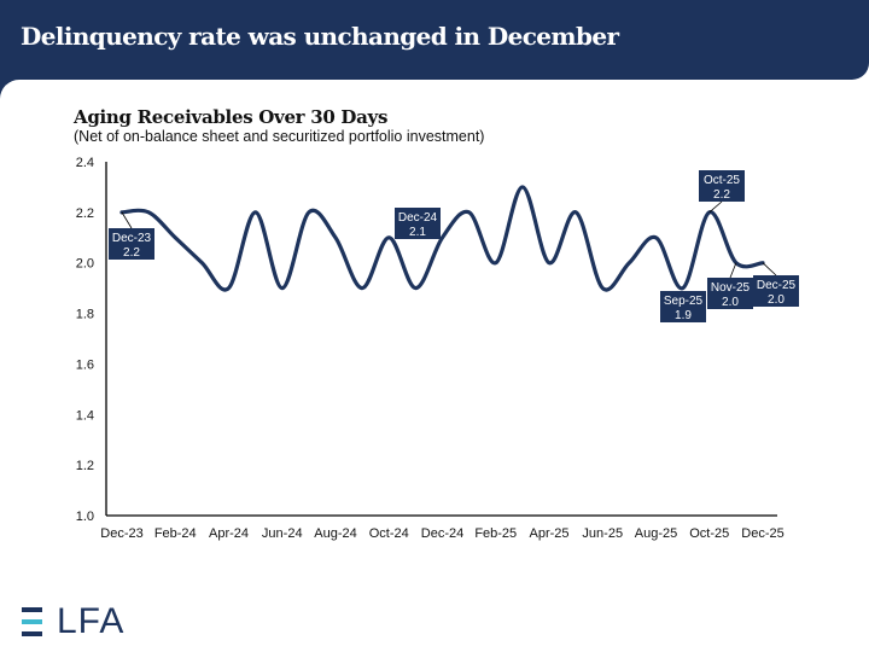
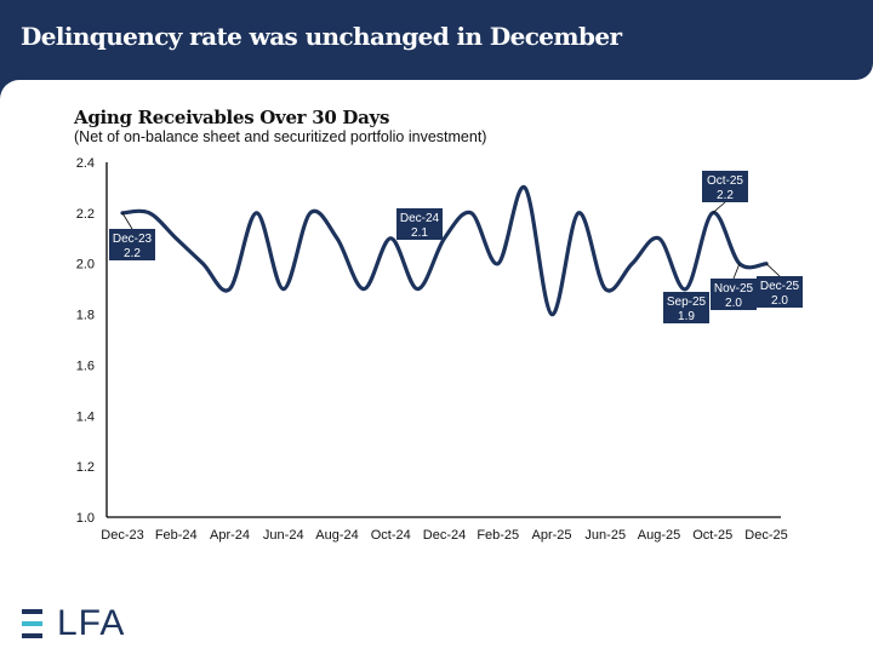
Apr-25: 2.0 -> 1.8
